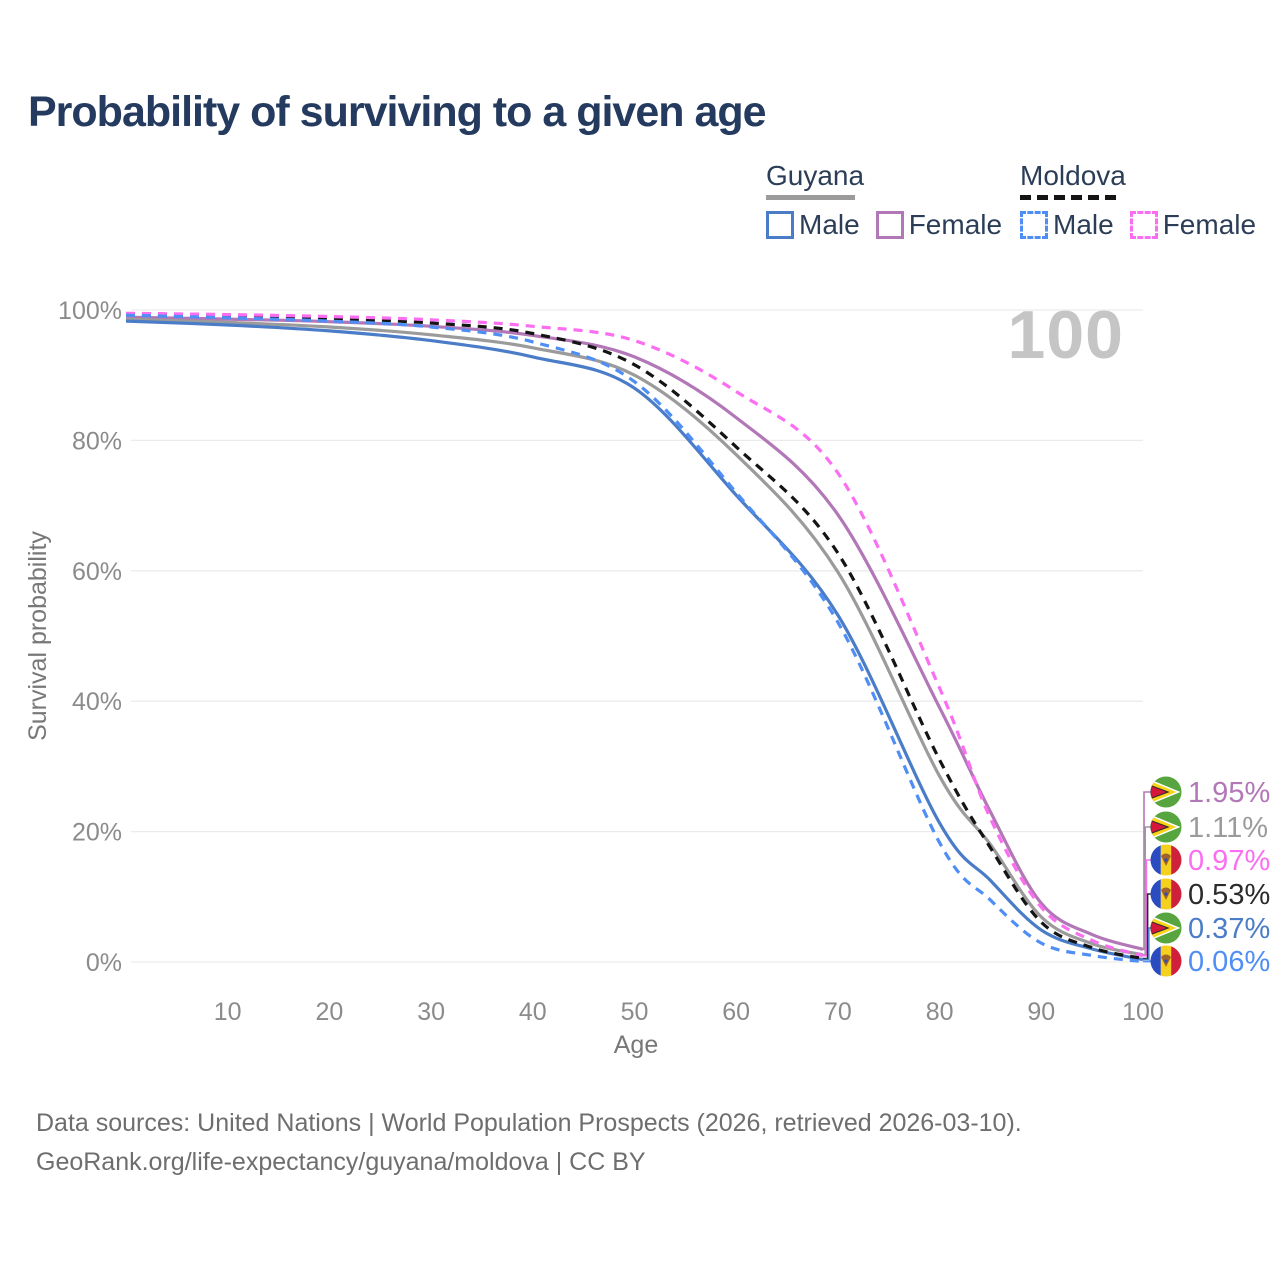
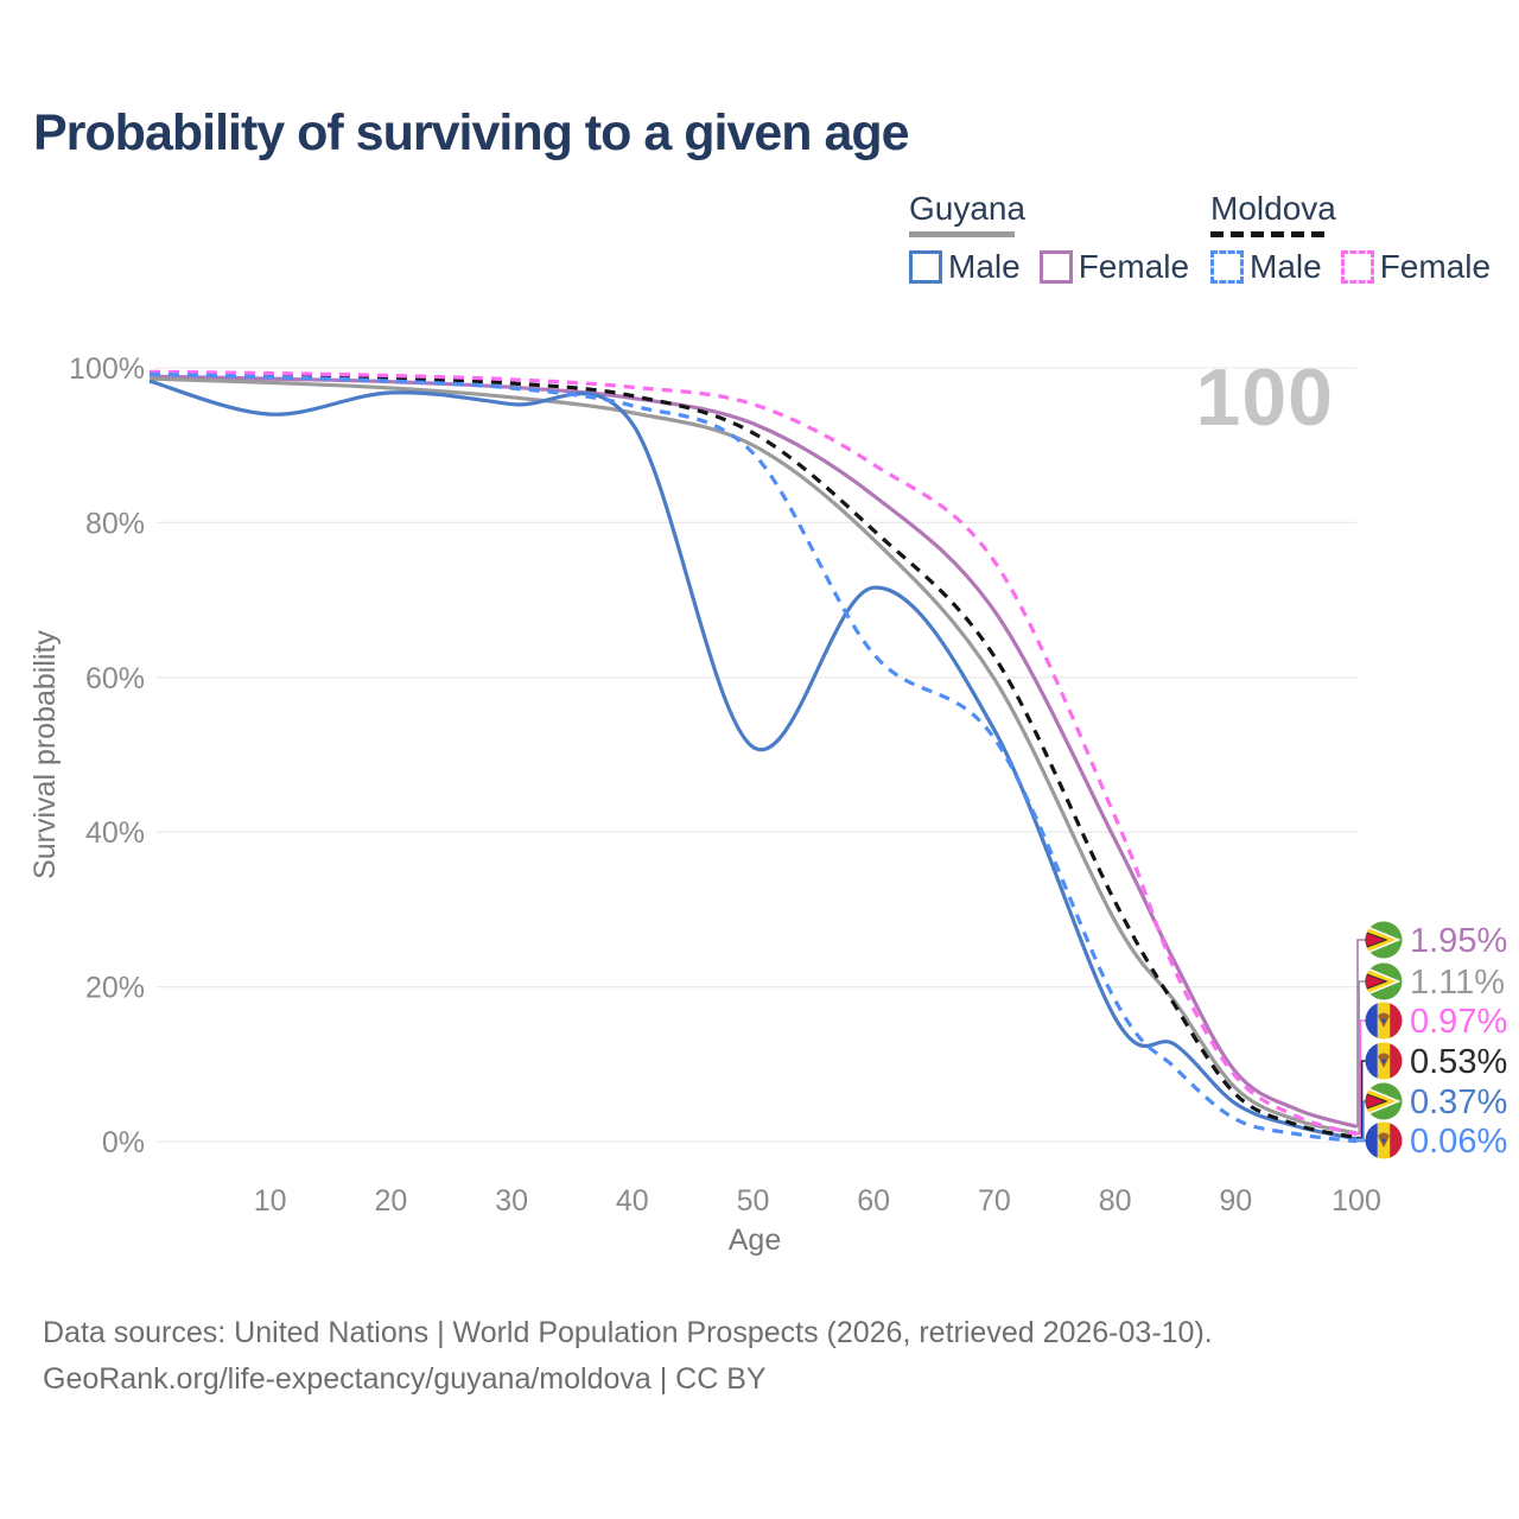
Guyana Male/10: 98% -> 94%
Guyana Male/50: 88% -> 51%
Moldova Male/60: 72% -> 63%
Guyana Male/80: 21% -> 16%
